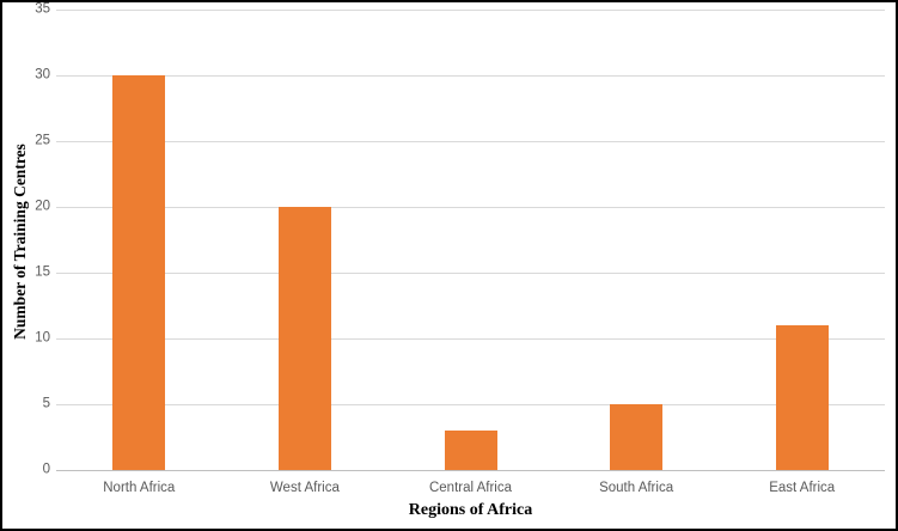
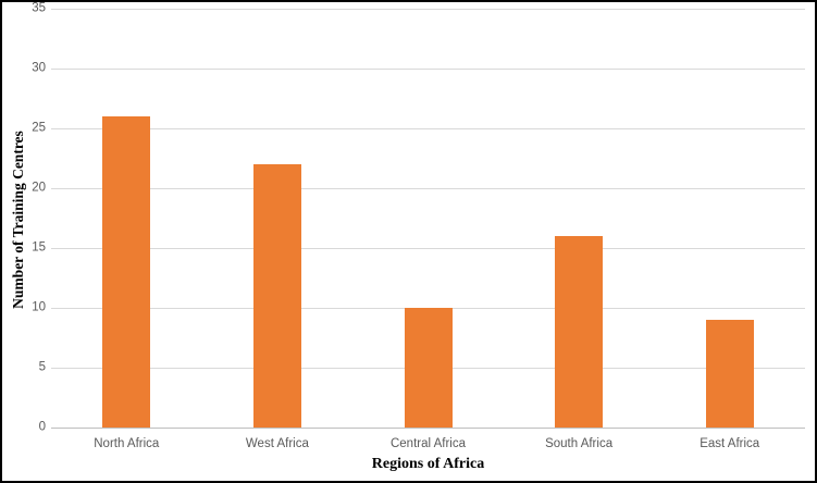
North Africa: 30 -> 26
West Africa: 20 -> 22
Central Africa: 3 -> 10
South Africa: 5 -> 16
East Africa: 11 -> 9
